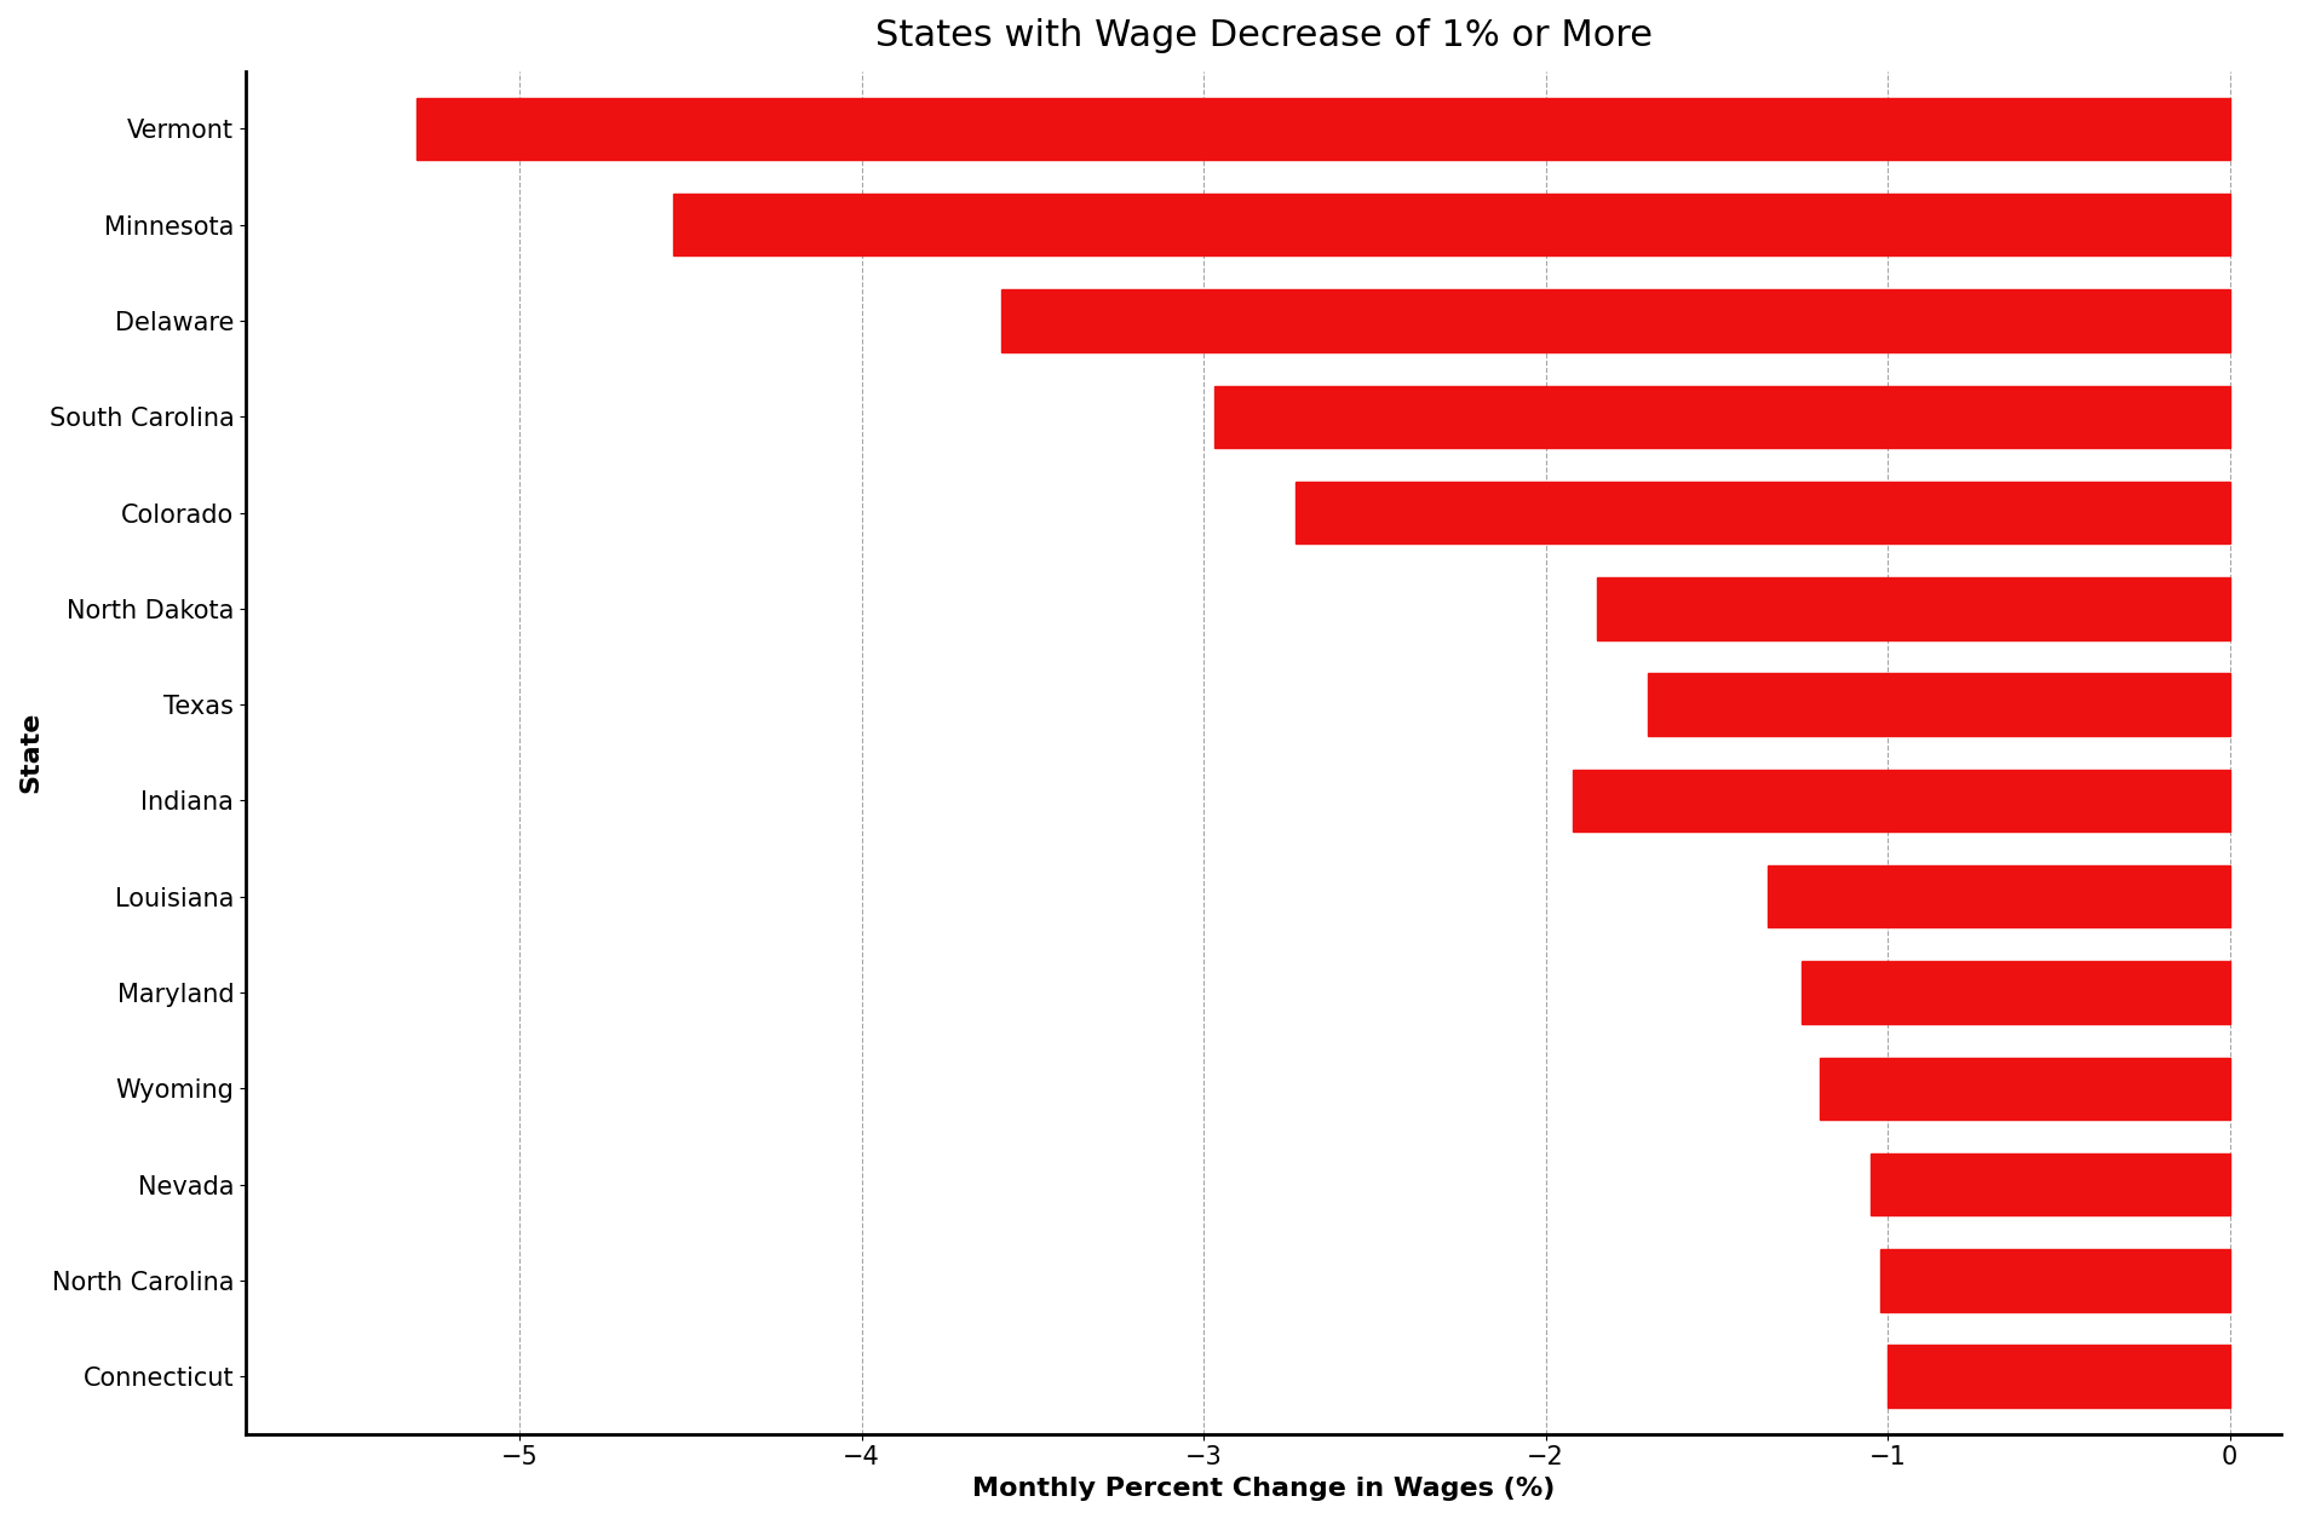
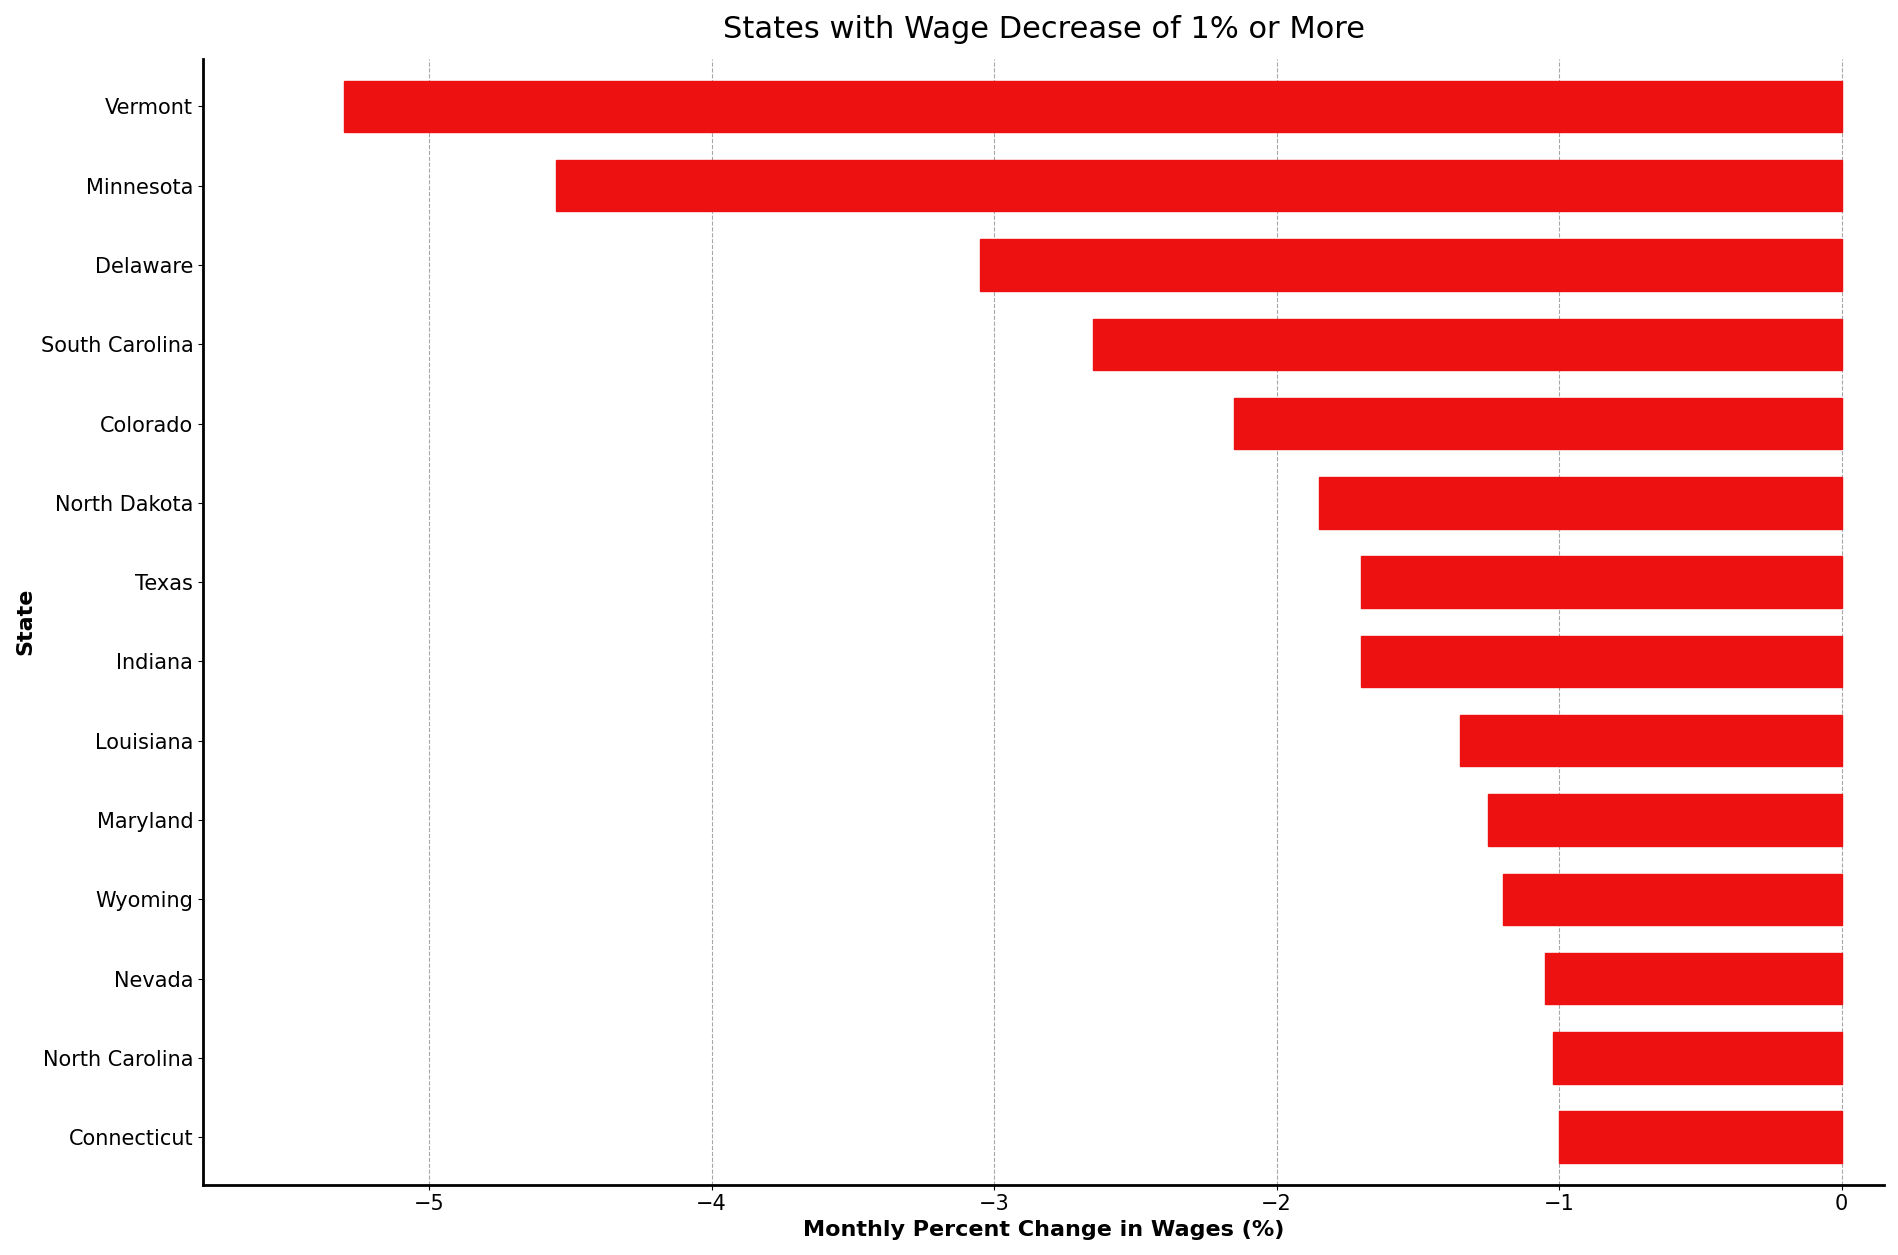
Delaware: -3.59 -> -3.05
South Carolina: -2.97 -> -2.65
Colorado: -2.73 -> -2.15
Indiana: -1.92 -> -1.70
